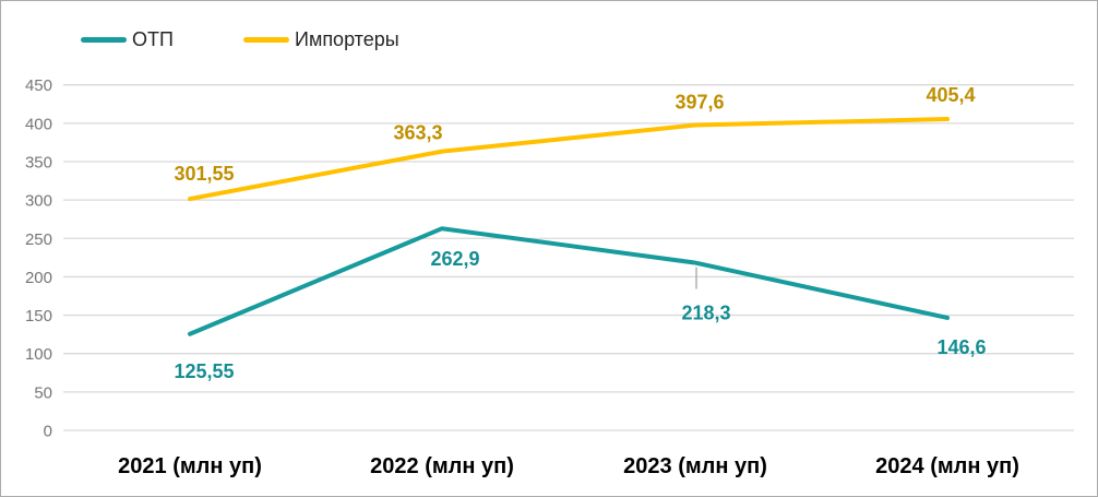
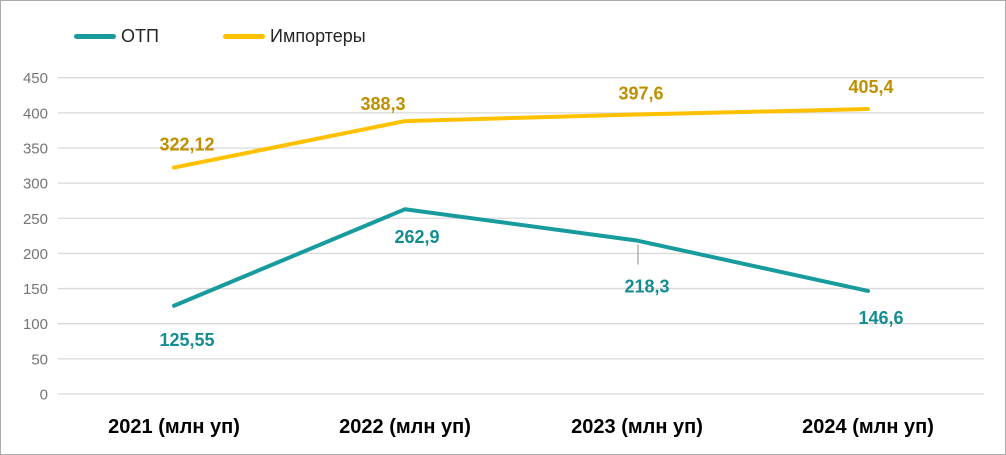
Импортеры/2021 (млн уп): 301,55 -> 322,12
Импортеры/2022 (млн уп): 363,3 -> 388,3
